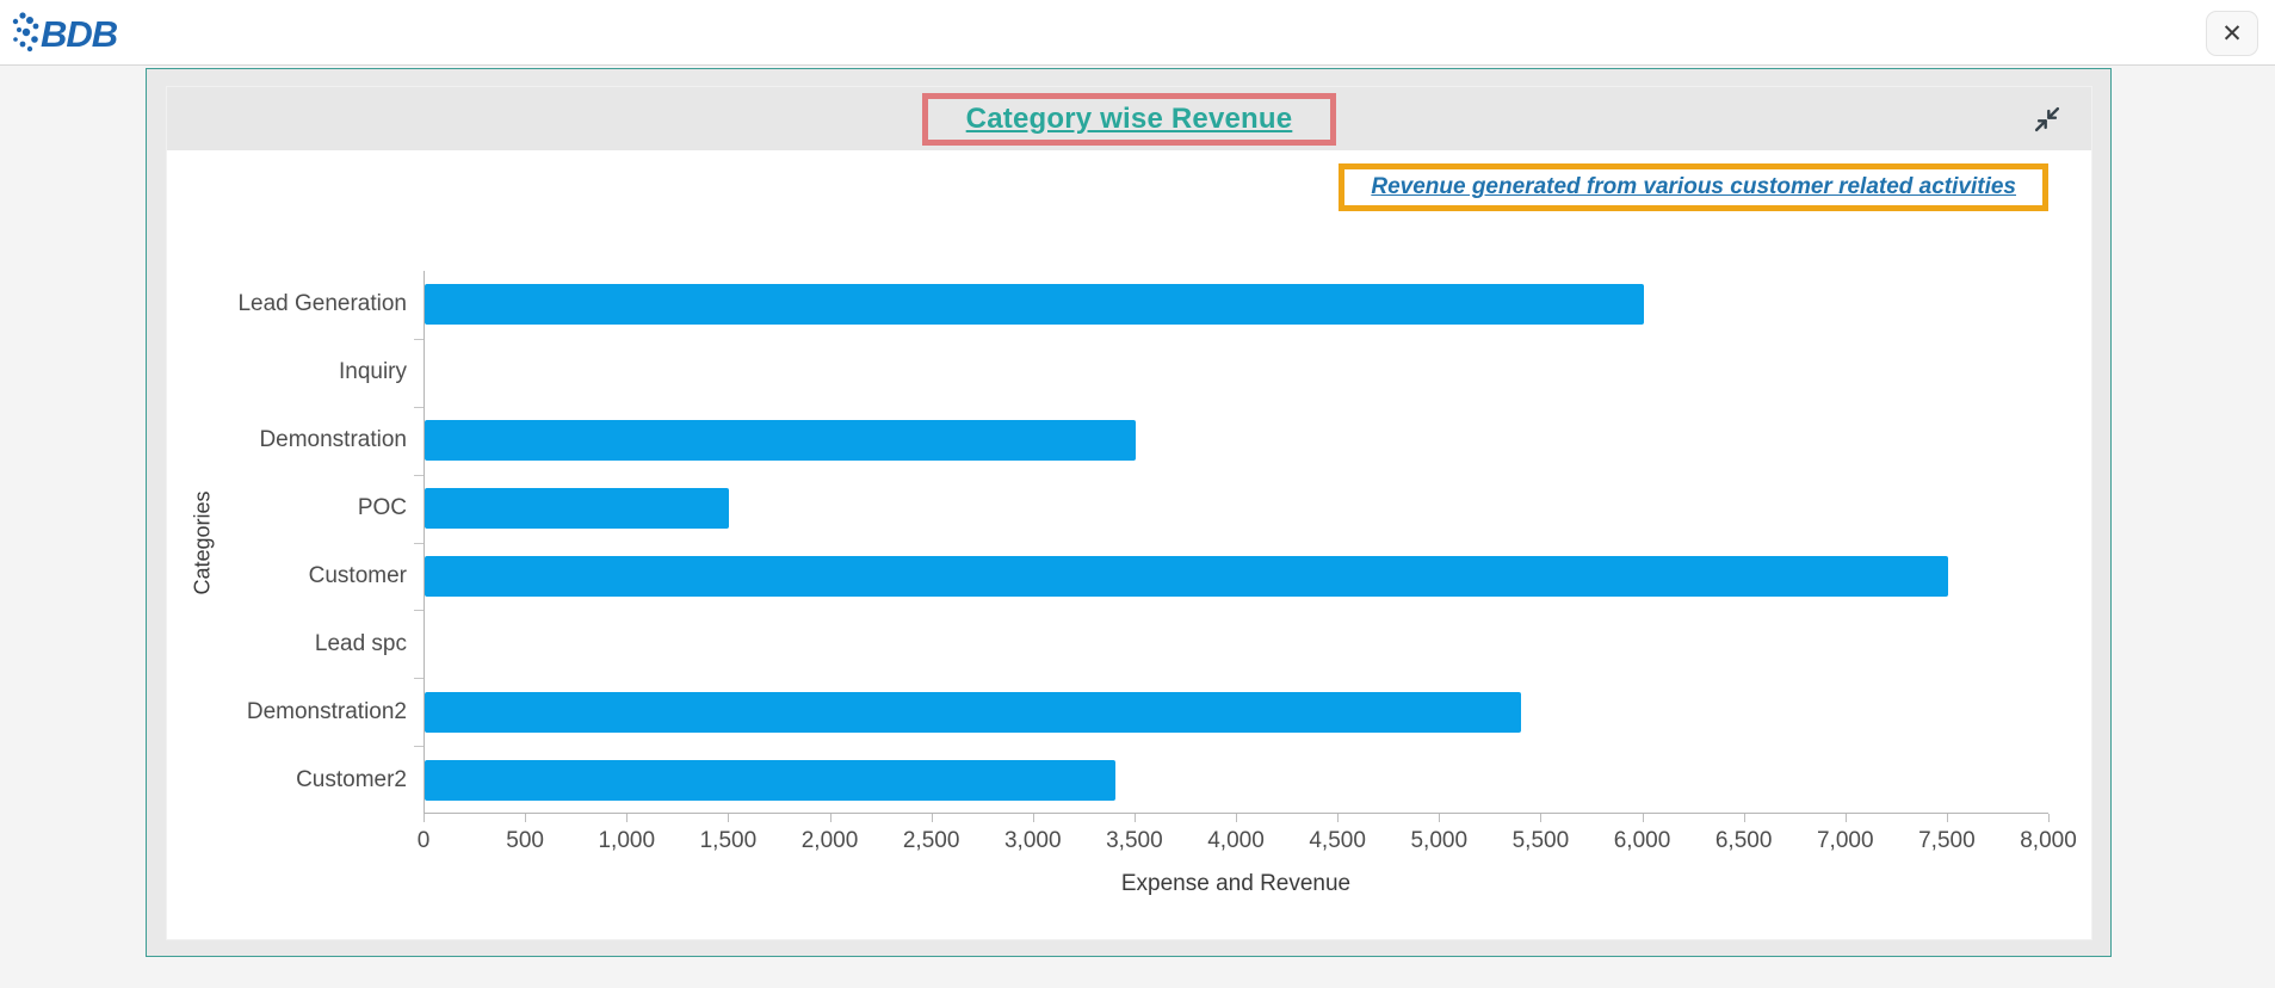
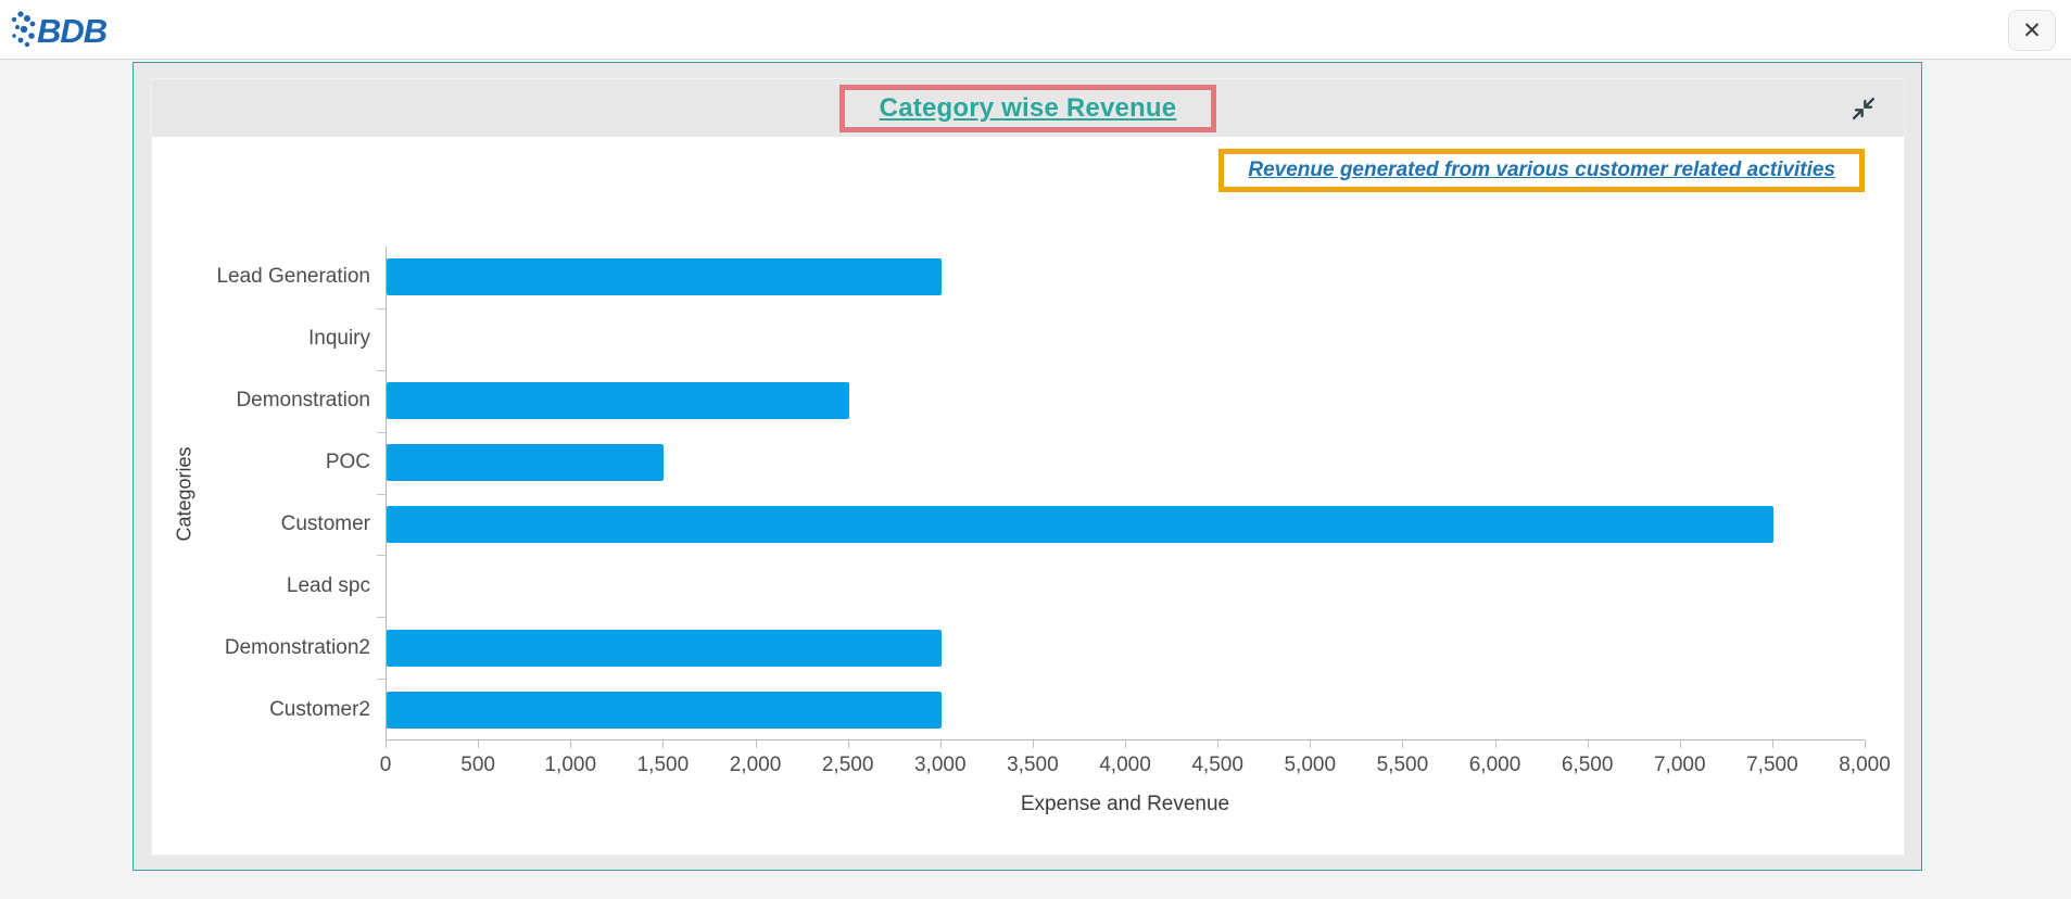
Lead Generation: 6000 -> 3000
Demonstration: 3500 -> 2500
Demonstration2: 5400 -> 3000
Customer2: 3400 -> 3000
